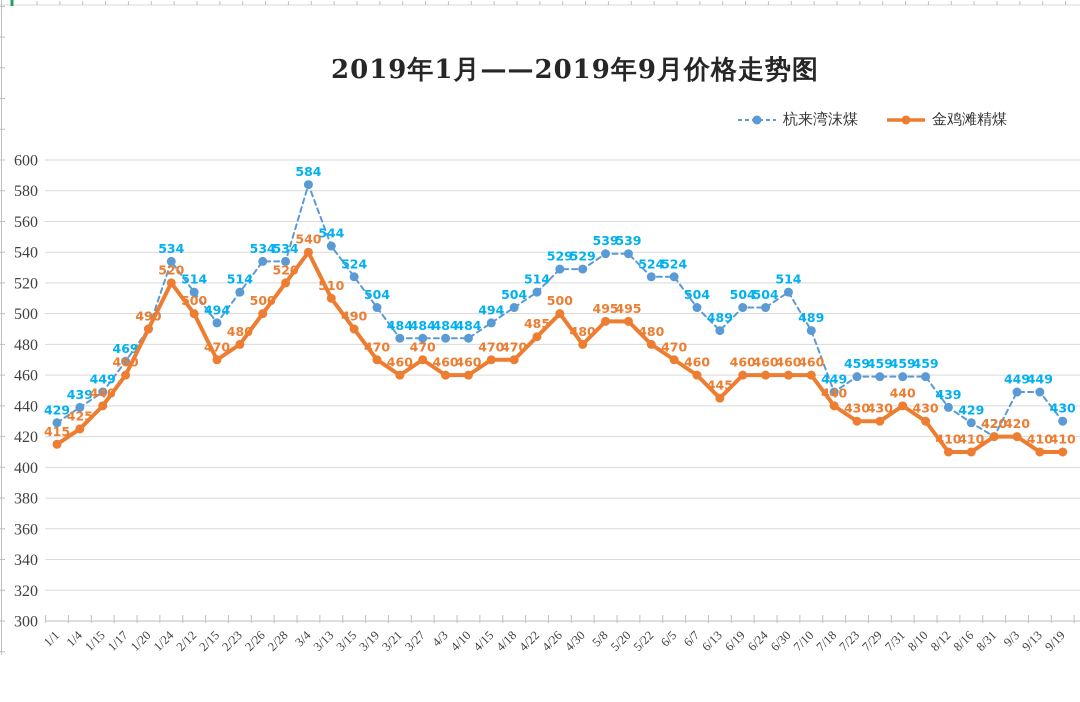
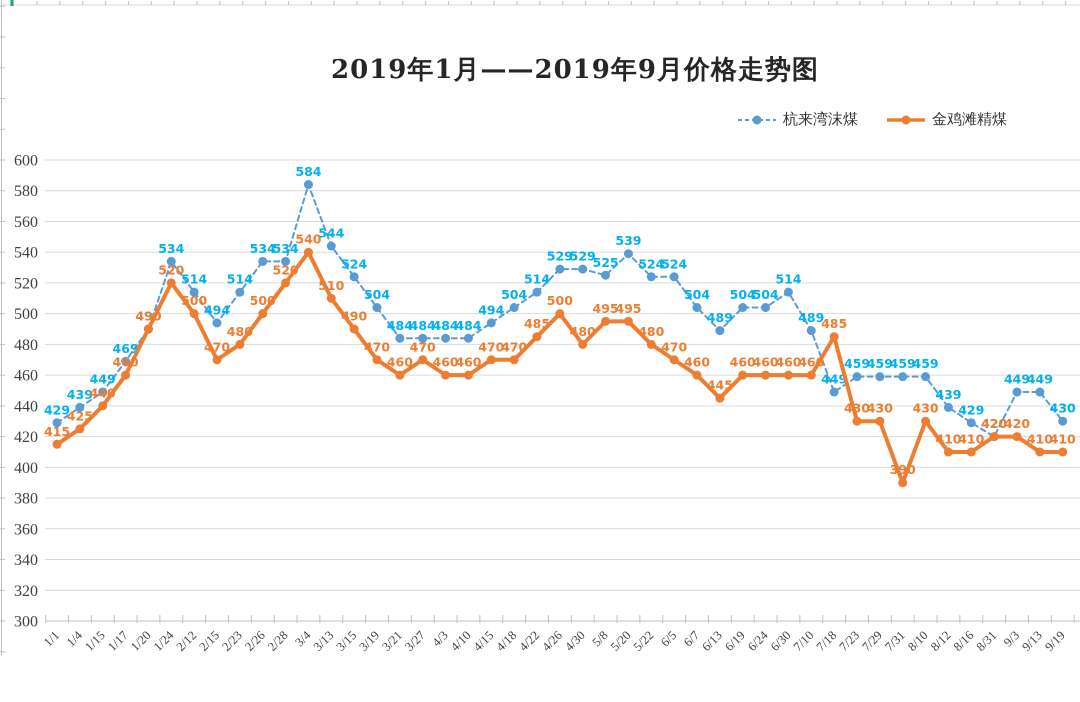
杭来湾沫煤/5/8: 539 -> 525
金鸡滩精煤/7/18: 440 -> 485
金鸡滩精煤/7/31: 440 -> 390
